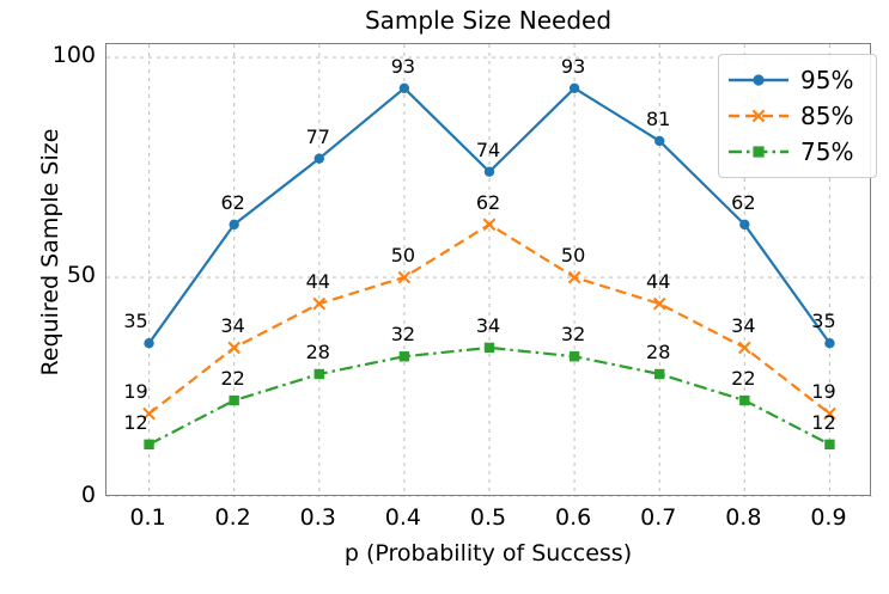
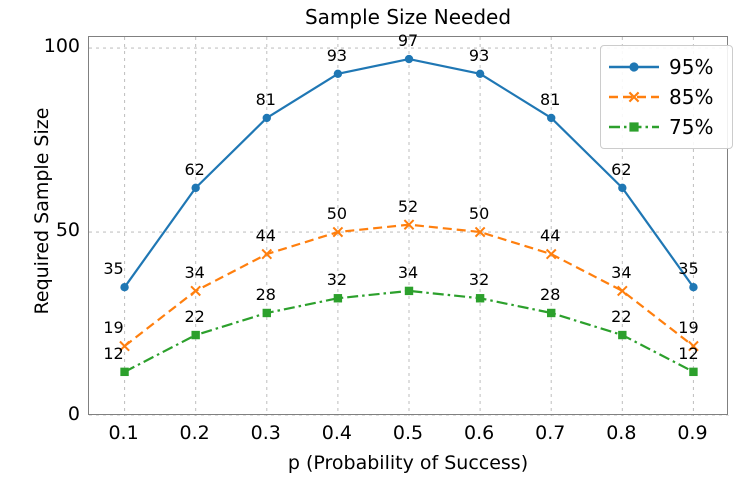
95%/0.3: 77 -> 81
95%/0.5: 74 -> 97
85%/0.5: 62 -> 52
